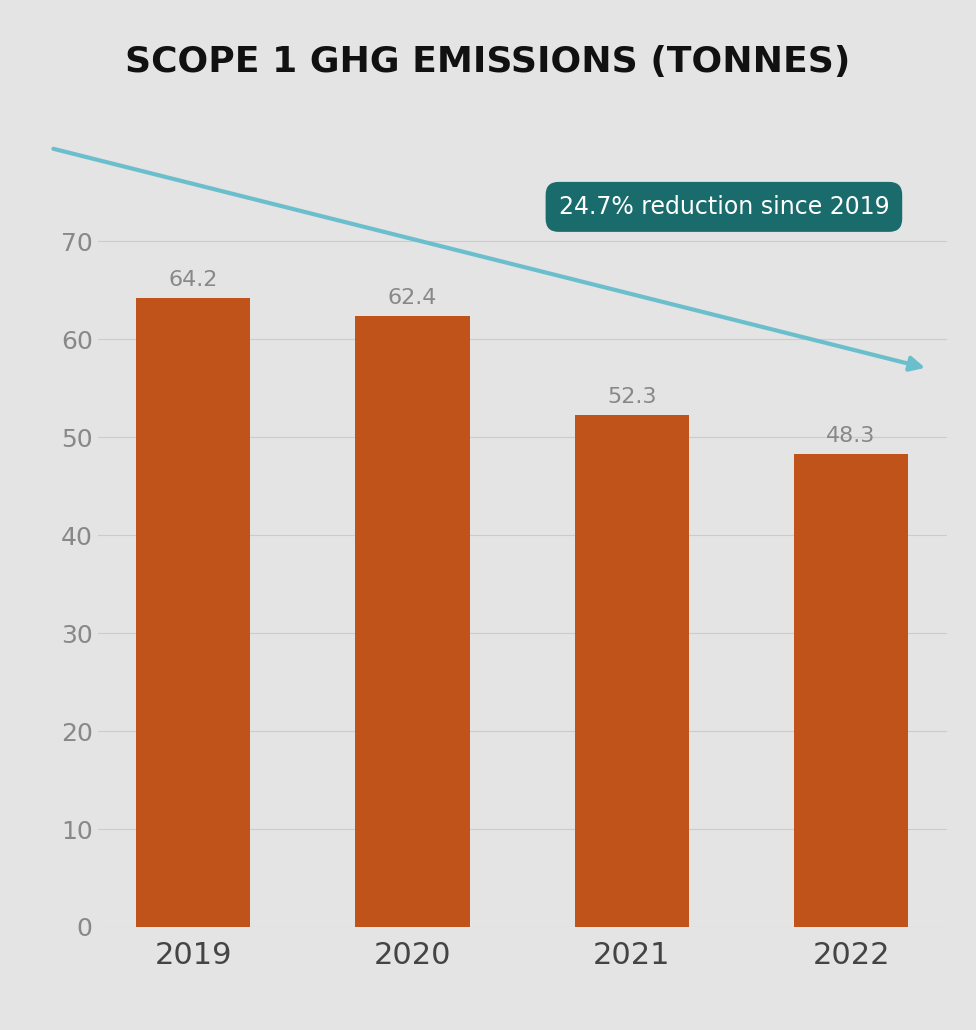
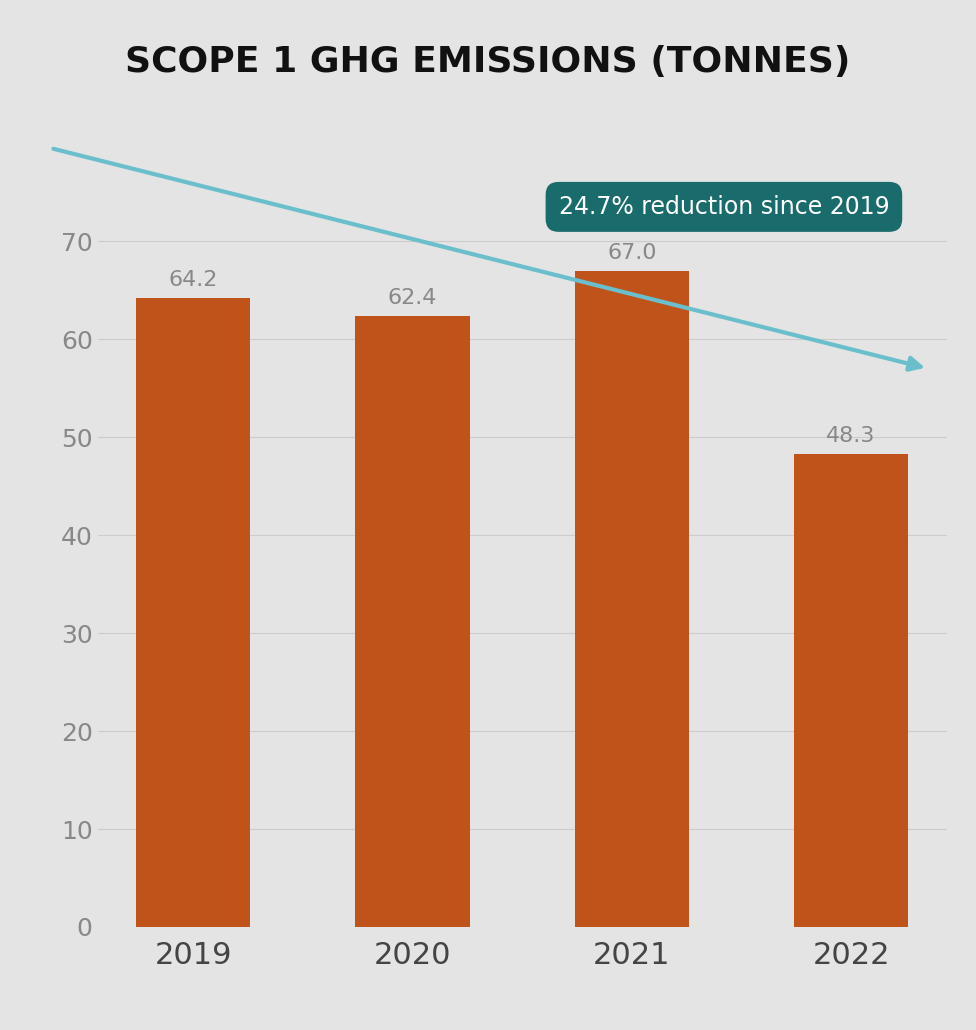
2021: 52.3 -> 67.0
